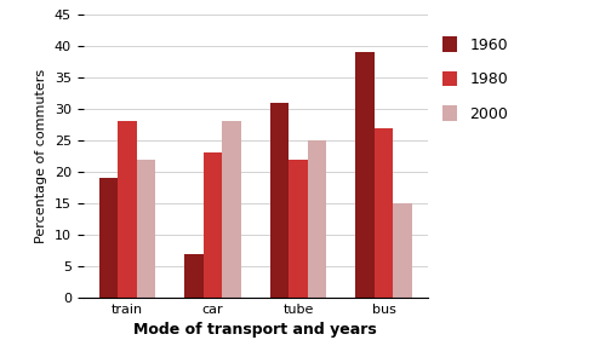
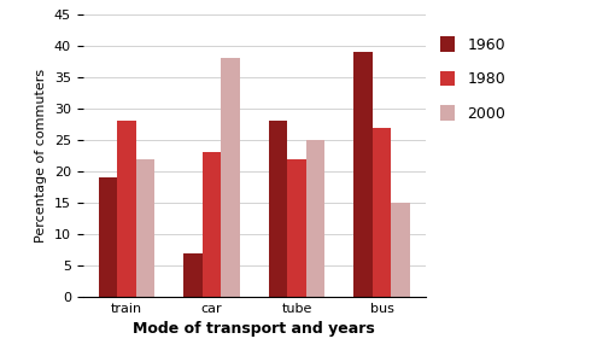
2000/car: 28 -> 38
1960/tube: 31 -> 28
